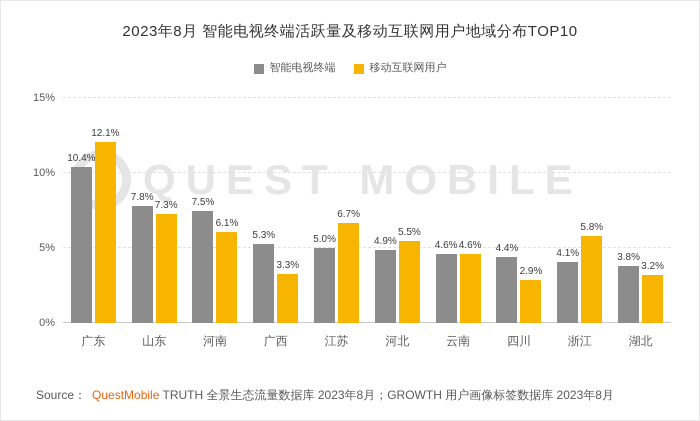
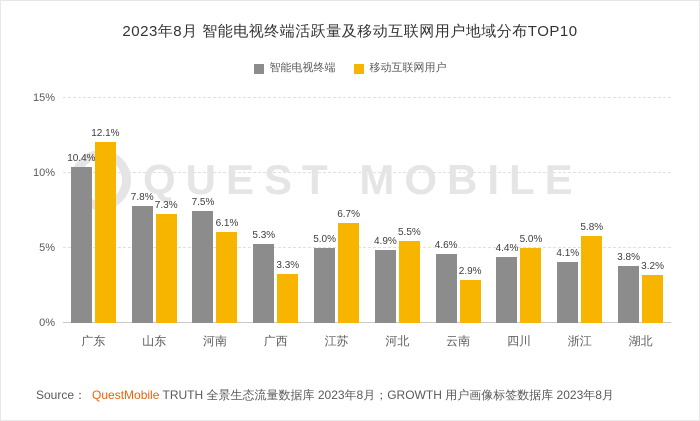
移动互联网用户/云南: 4.6% -> 2.9%
移动互联网用户/四川: 2.9% -> 5.0%
